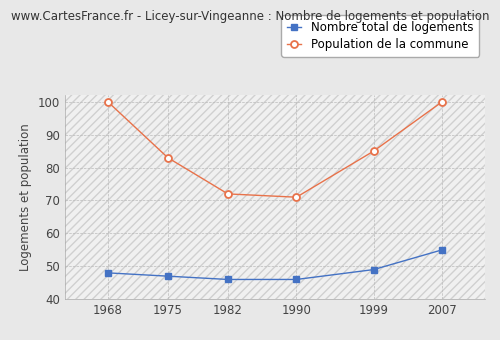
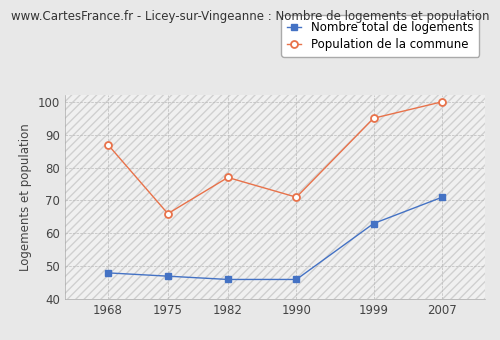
Population de la commune/1968: 100 -> 87
Population de la commune/1975: 83 -> 66
Population de la commune/1982: 72 -> 77
Nombre total de logements/1999: 49 -> 63
Population de la commune/1999: 85 -> 95
Nombre total de logements/2007: 55 -> 71
